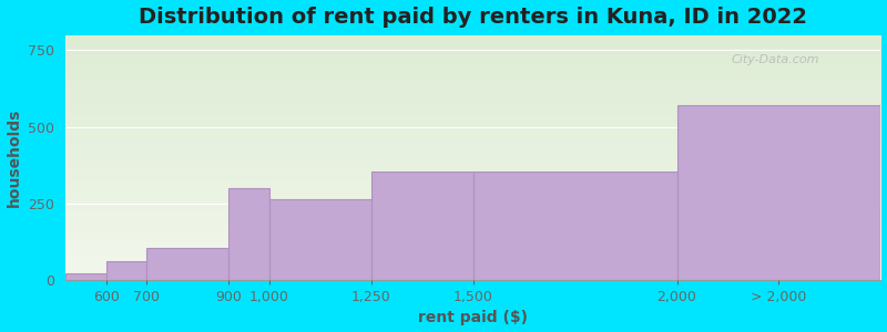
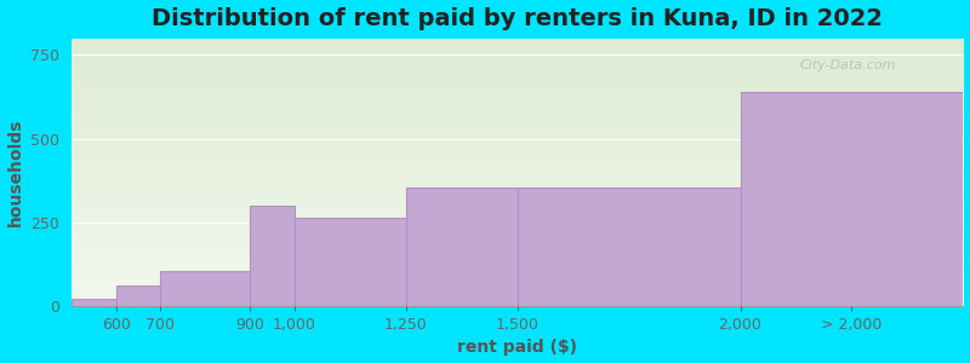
> 2,000: 570 -> 640
